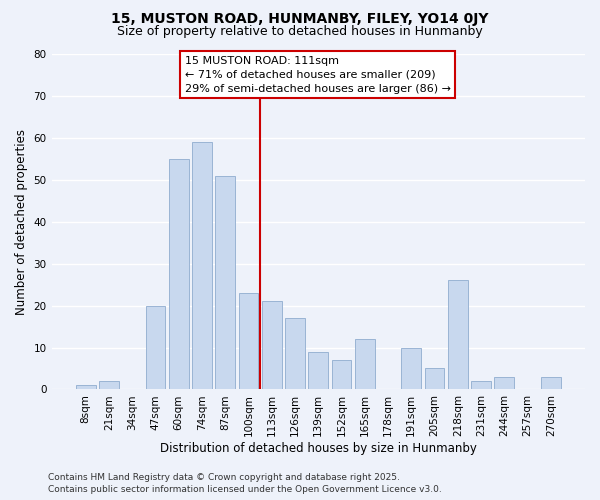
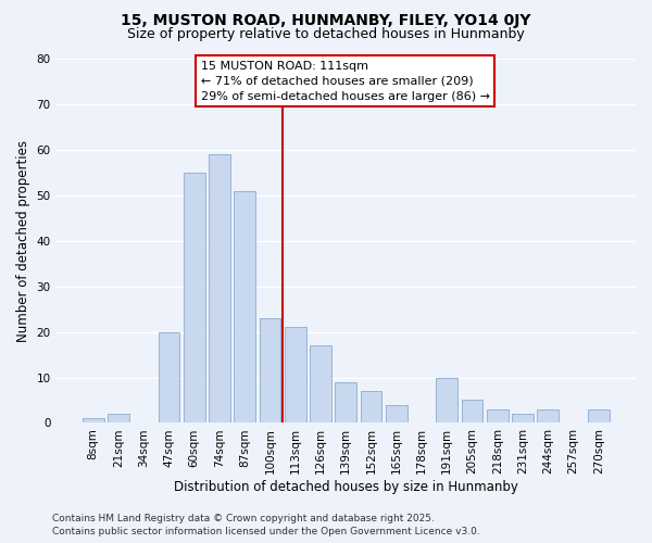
165sqm: 12 -> 4
218sqm: 26 -> 3
